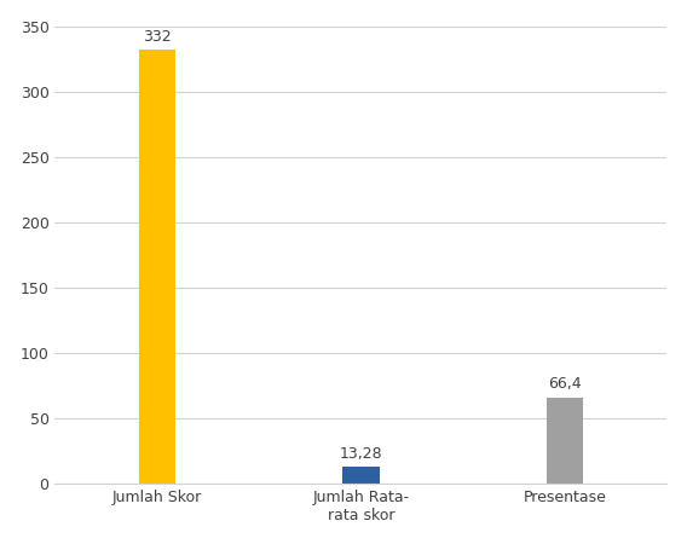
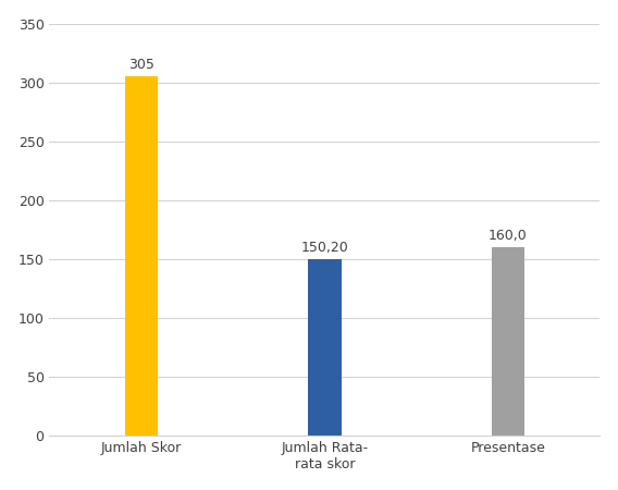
Jumlah Skor: 332 -> 305
Jumlah Rata- rata skor: 13,28 -> 150,20
Presentase: 66,4 -> 160,0
